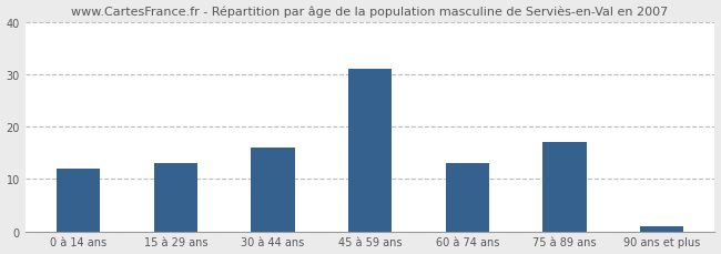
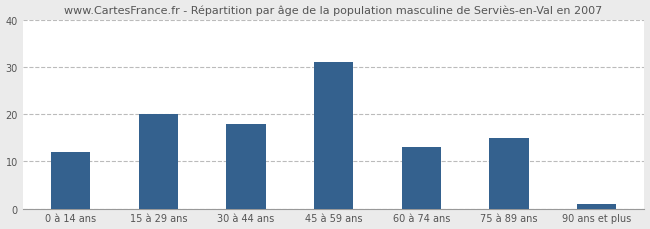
15 à 29 ans: 13 -> 20
30 à 44 ans: 16 -> 18
75 à 89 ans: 17 -> 15
